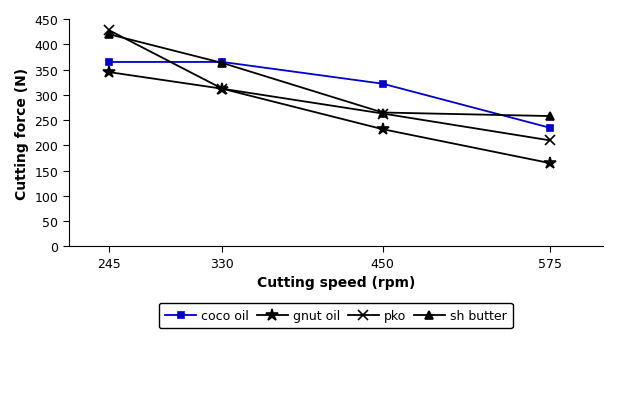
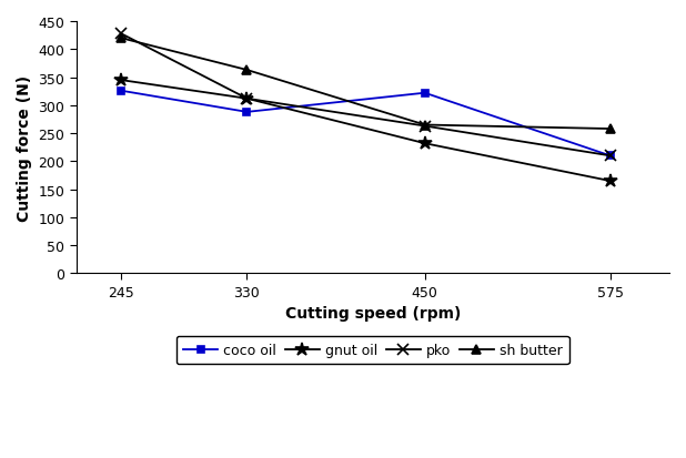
coco oil/245: 365 -> 326
coco oil/330: 365 -> 288
coco oil/575: 235 -> 210
